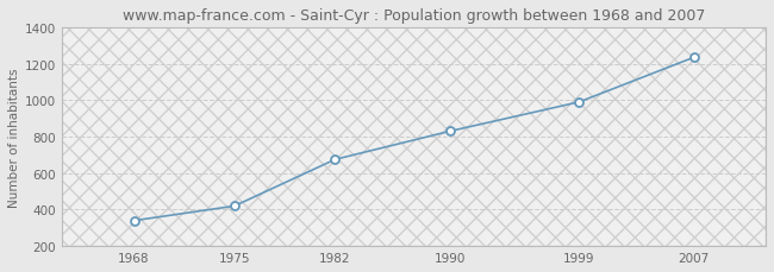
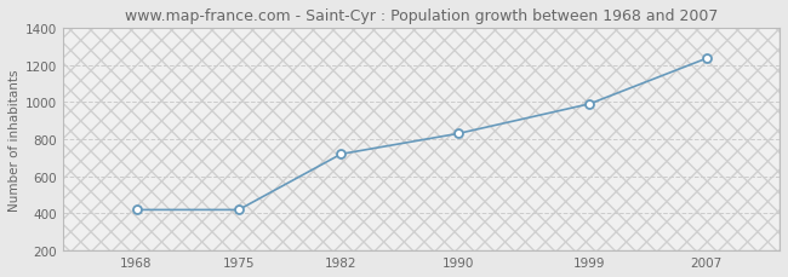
1968: 340 -> 420
1982: 680 -> 720
